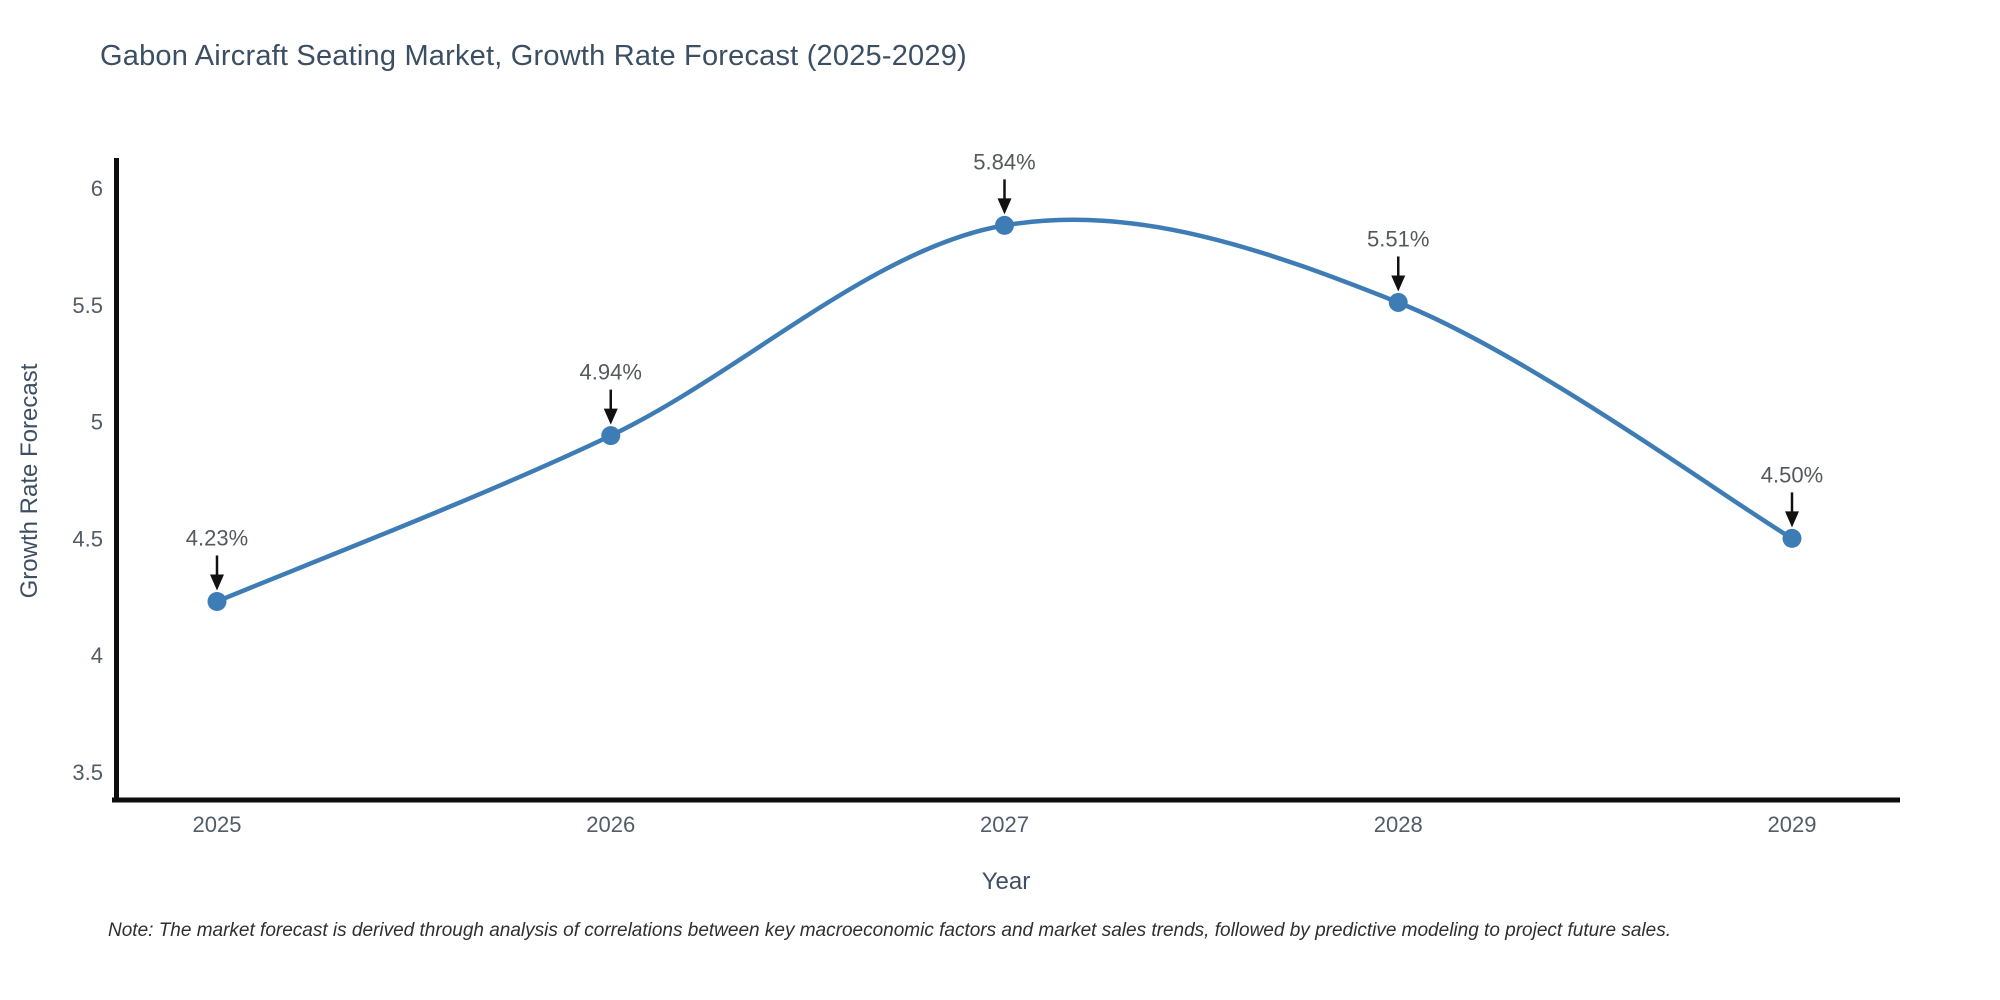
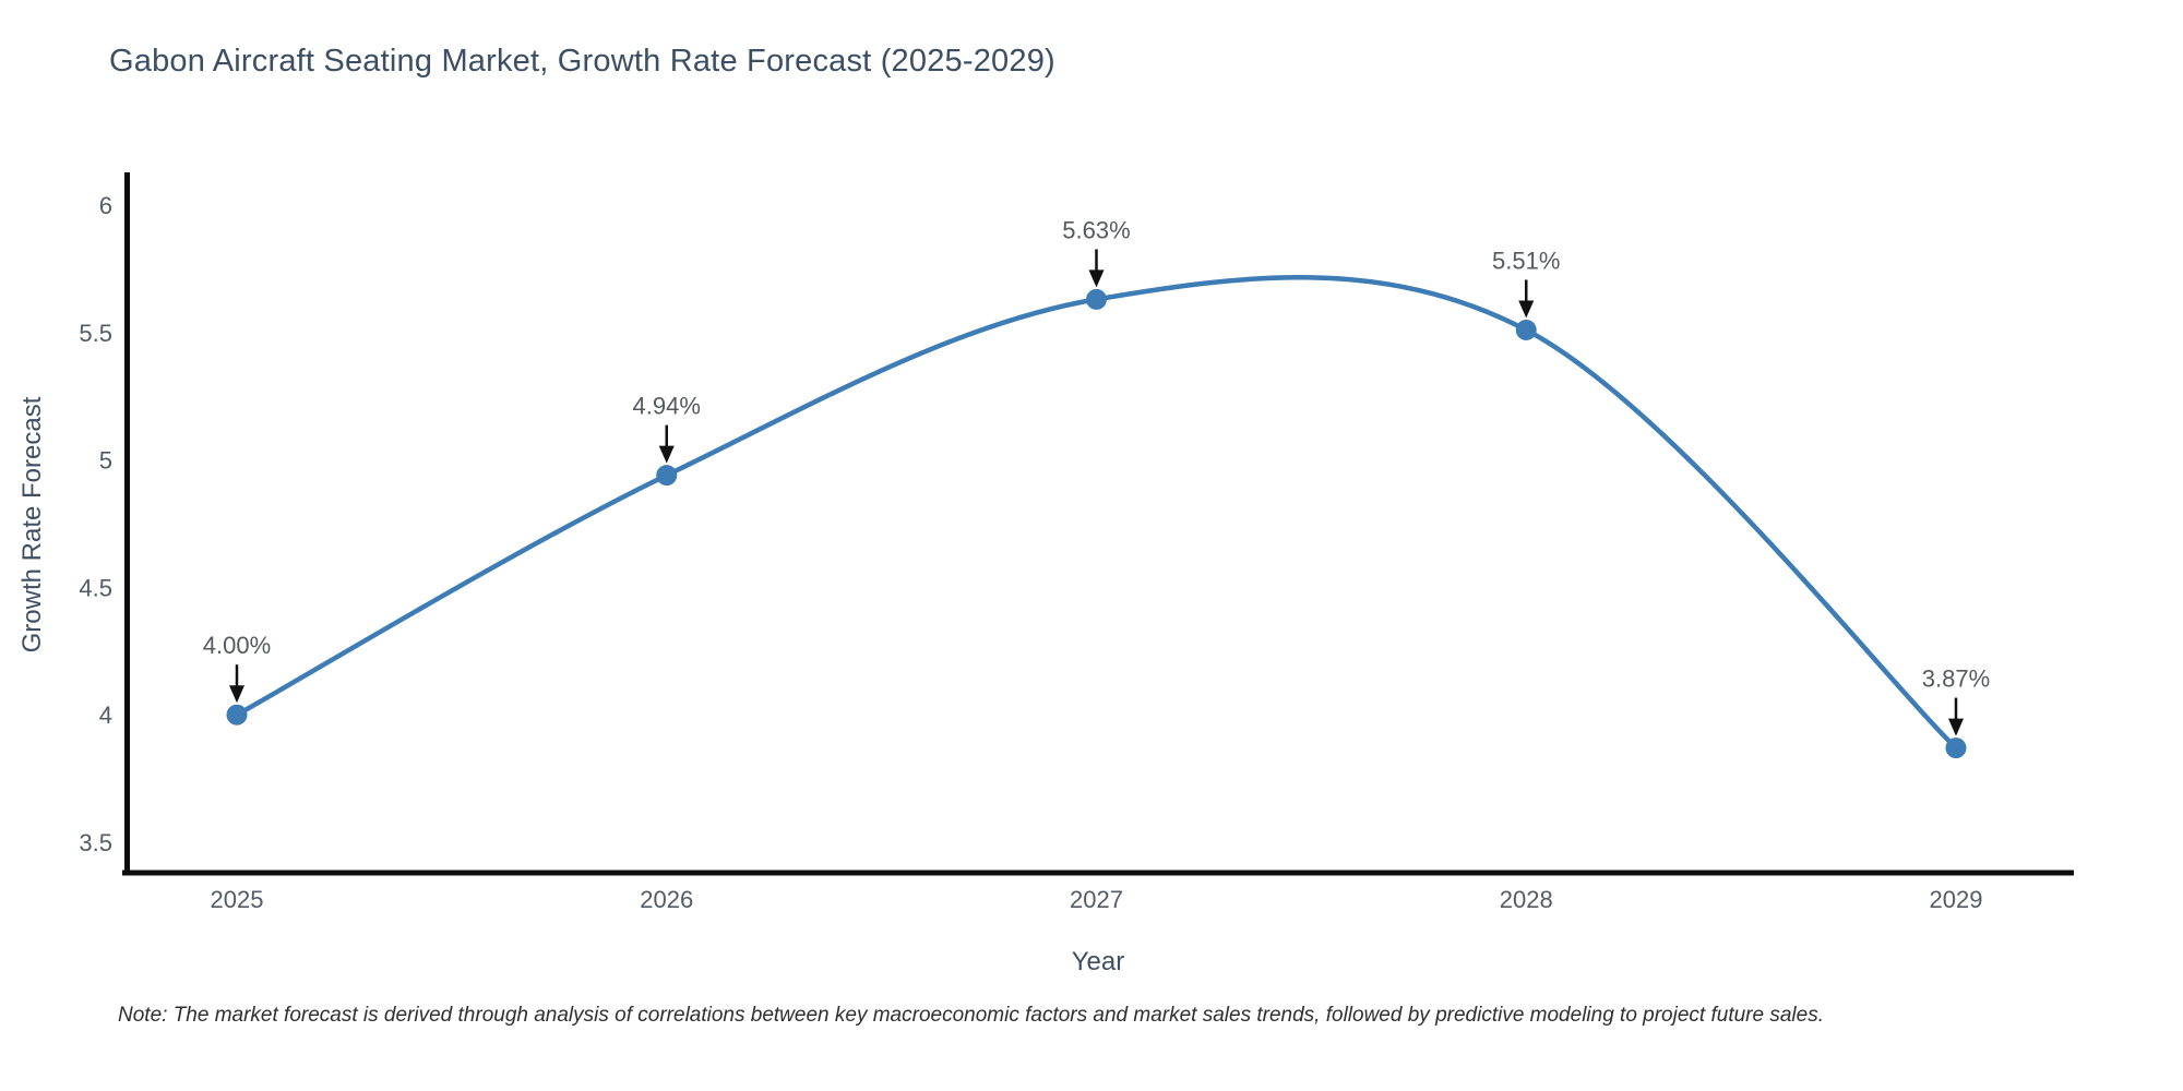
2025: 4.23% -> 4.00%
2027: 5.84% -> 5.63%
2029: 4.50% -> 3.87%
